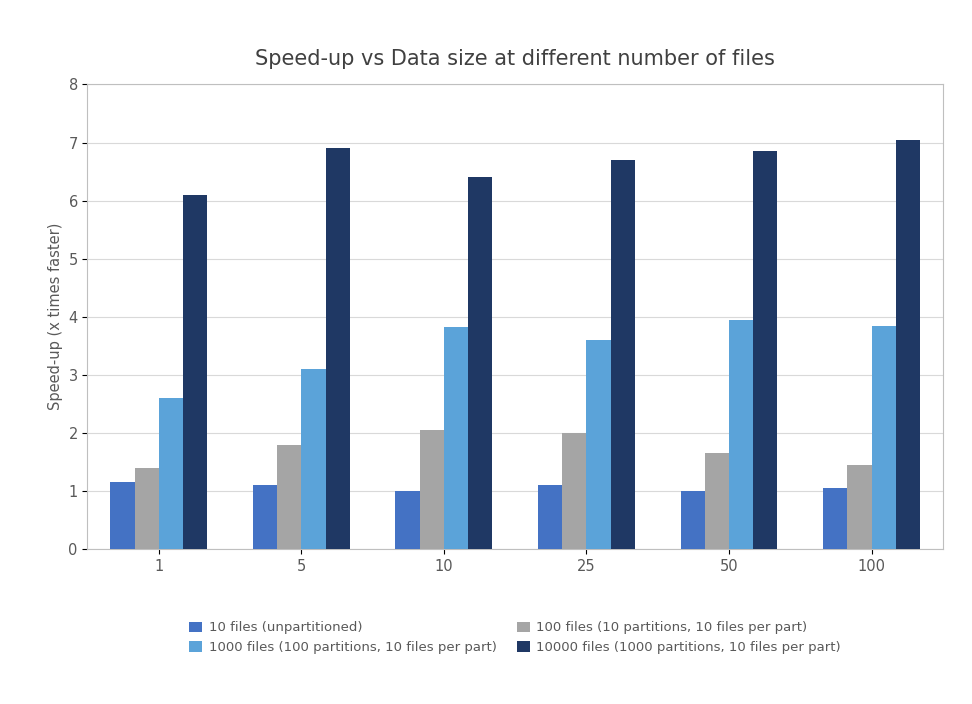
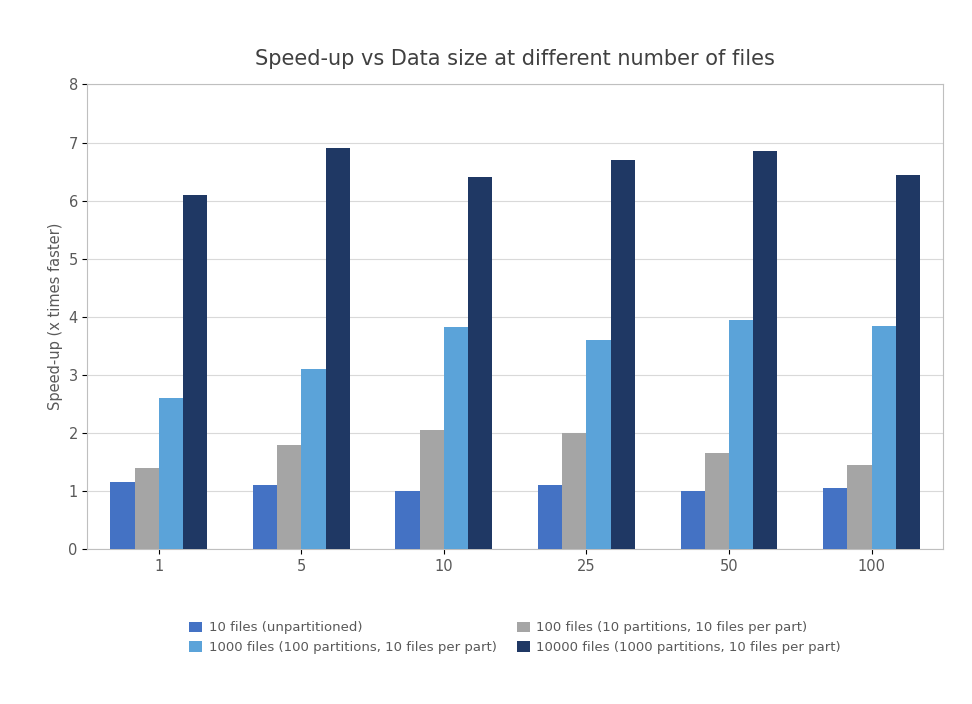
10000 files (1000 partitions, 10 files per part)/100: 7.05 -> 6.44
